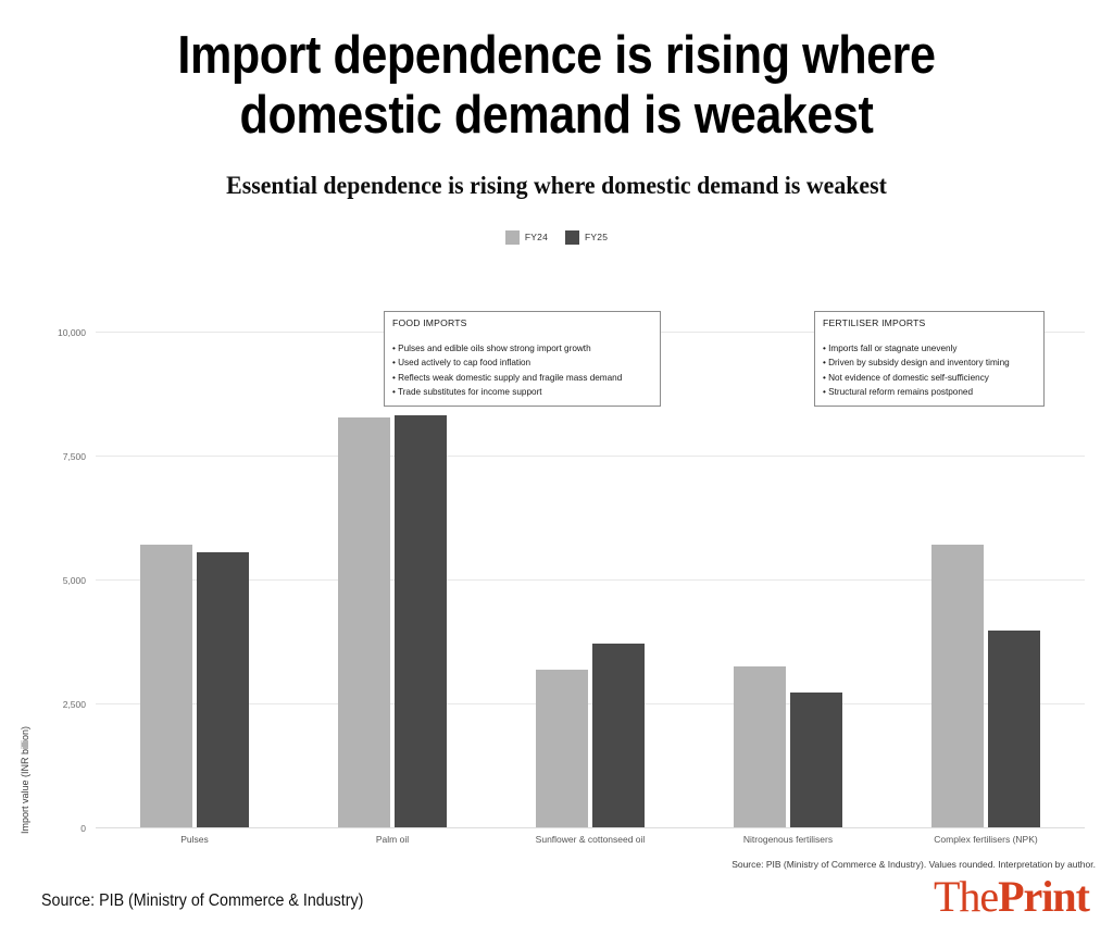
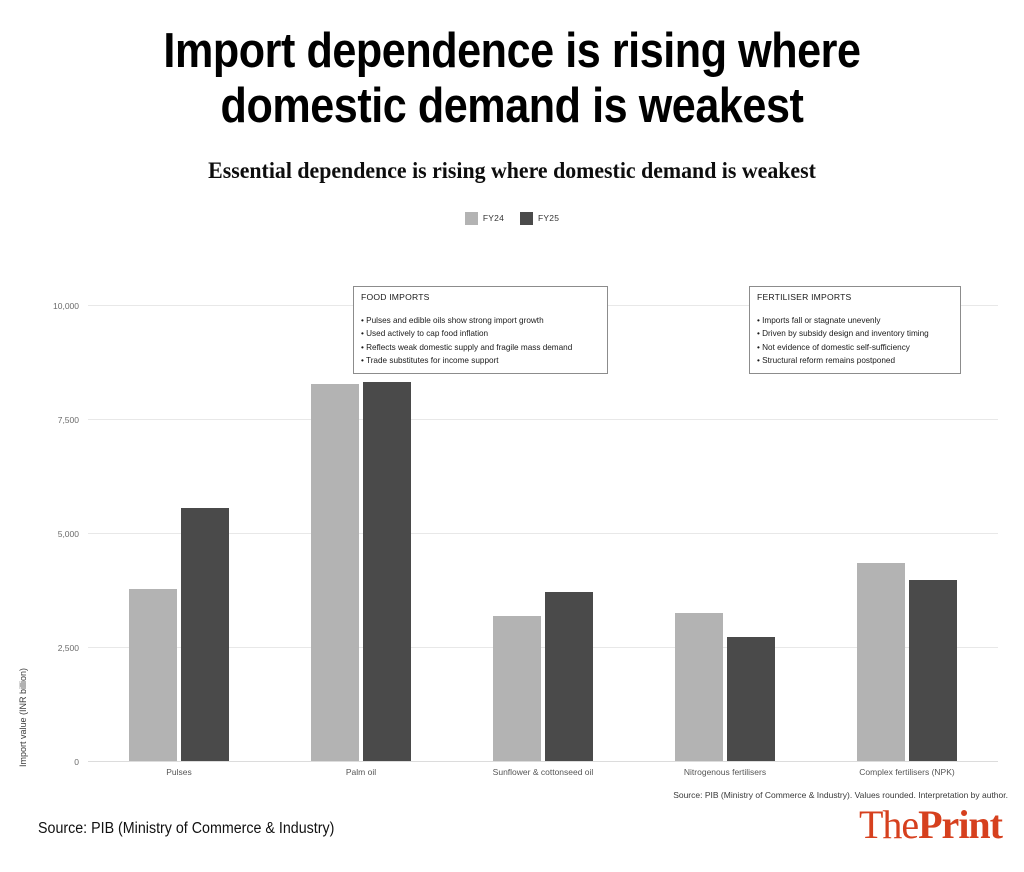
FY24/Pulses: 5700 -> 3800
FY24/Complex fertilisers (NPK): 5700 -> 4300
